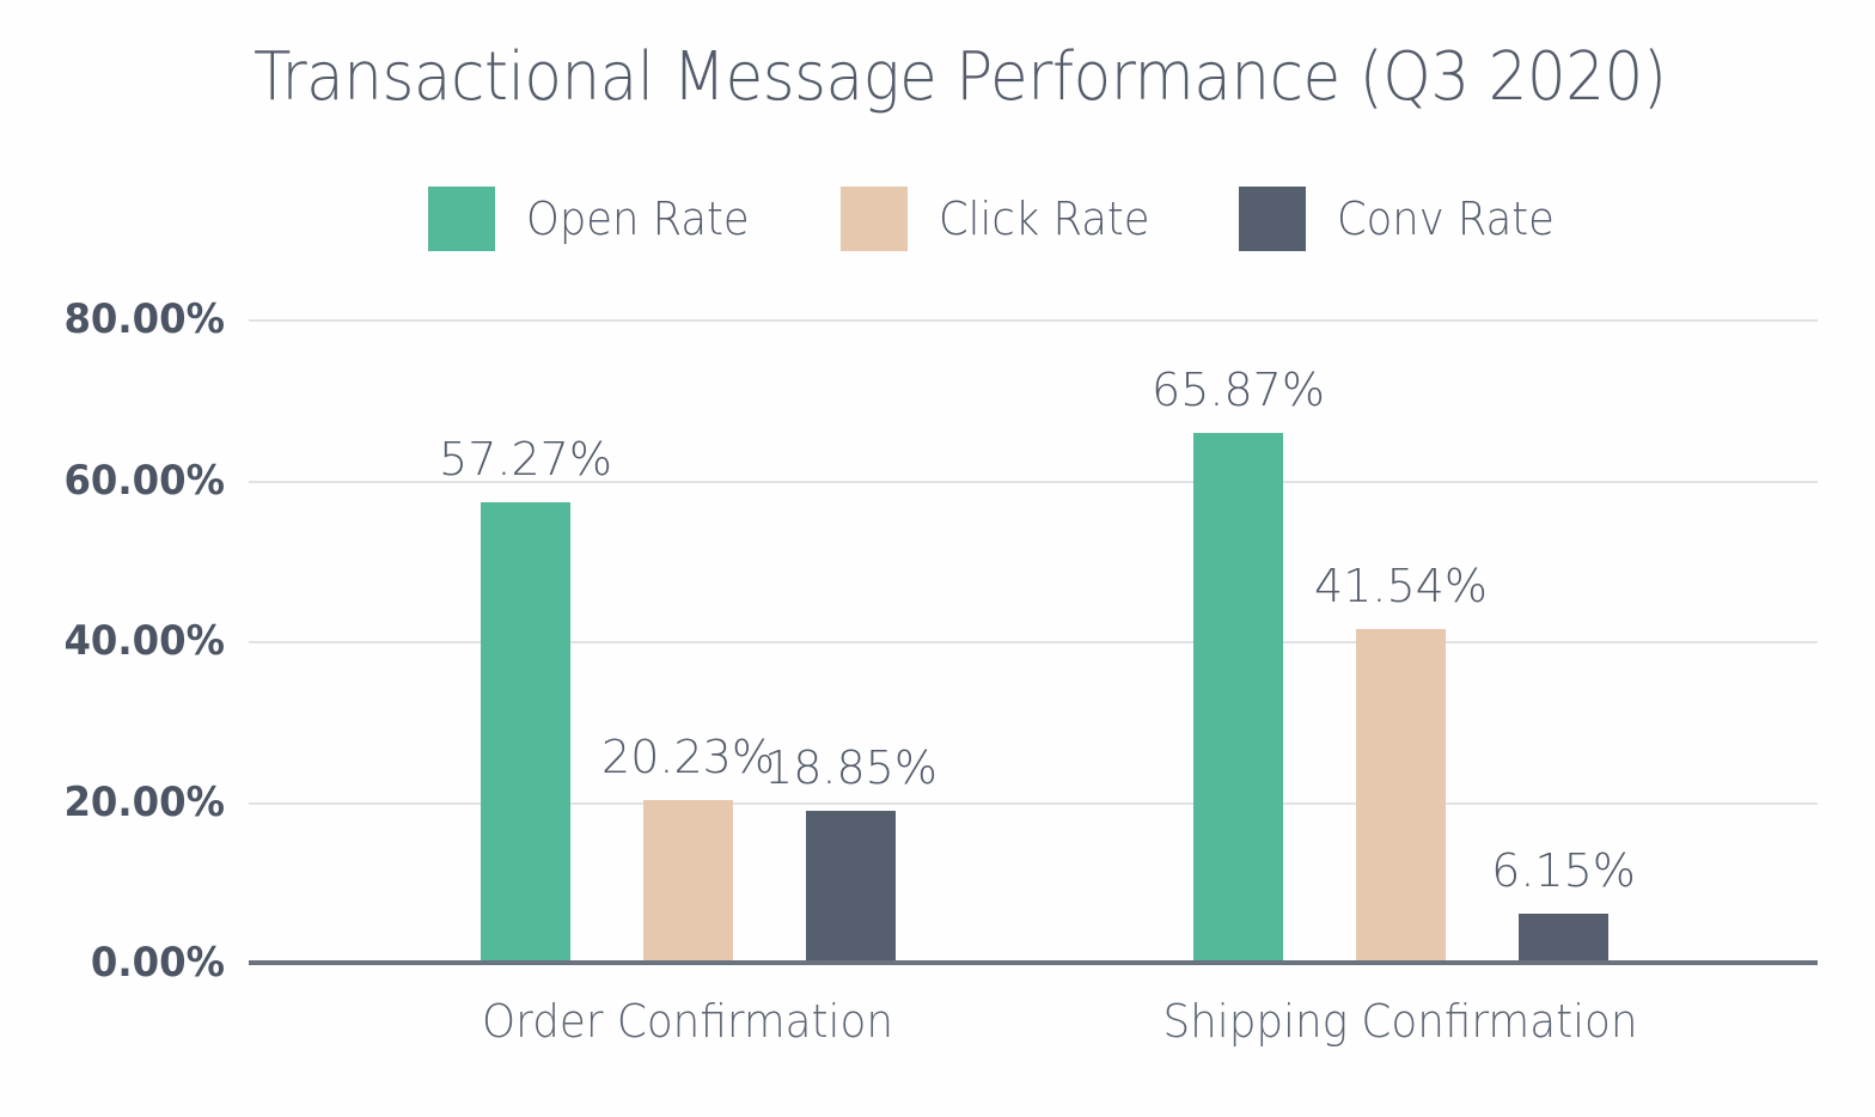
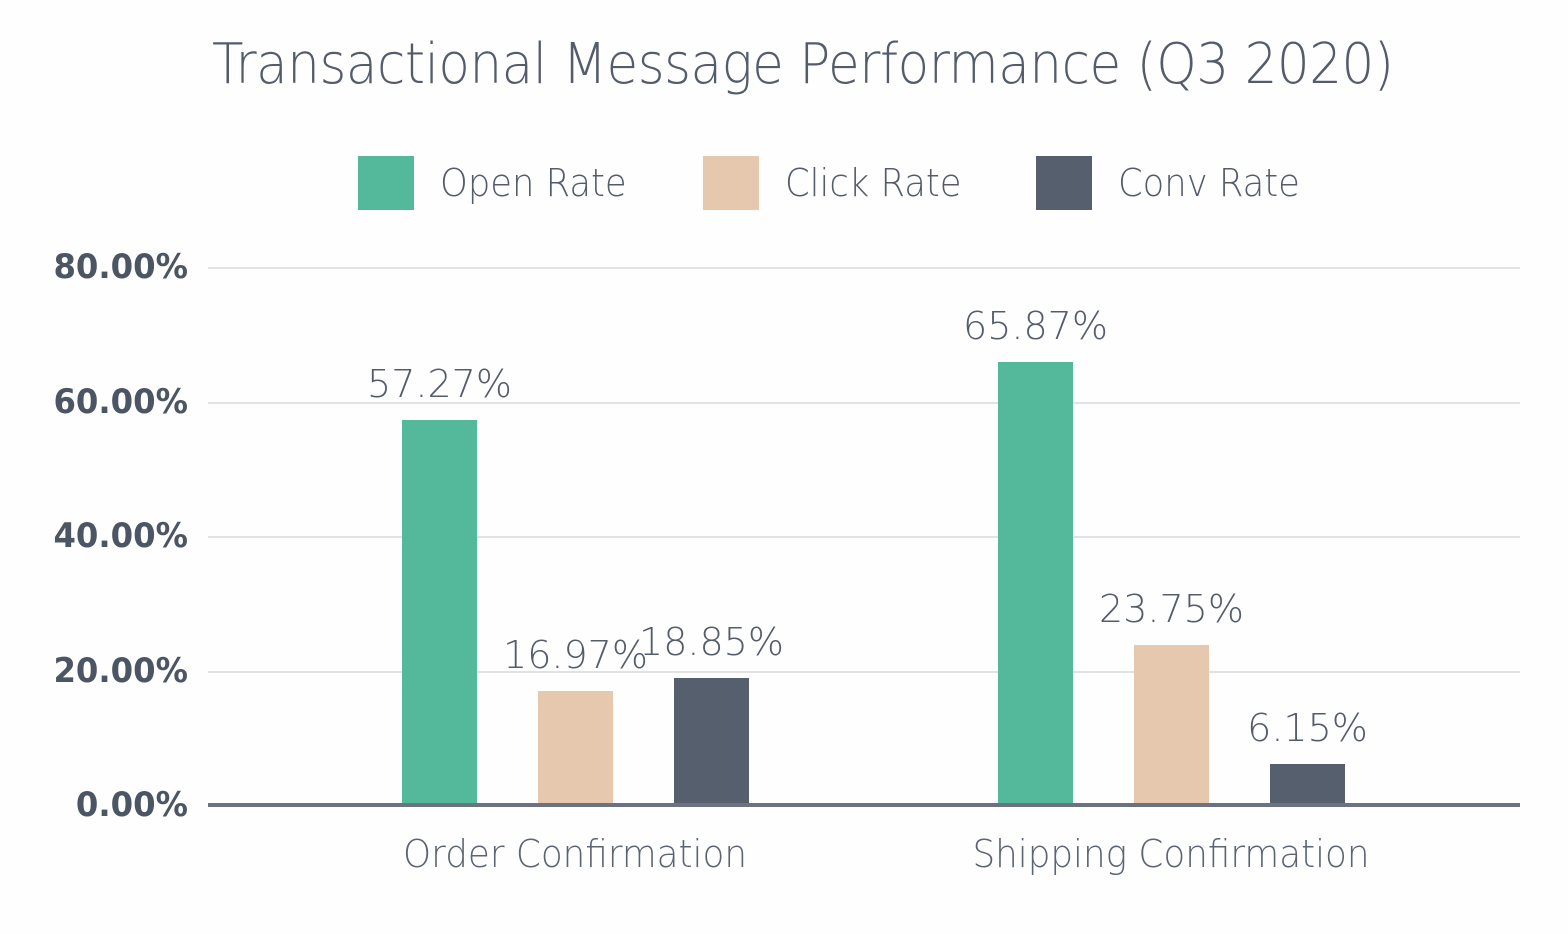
Click Rate/Order Confirmation: 20.23% -> 16.97%
Click Rate/Shipping Confirmation: 41.54% -> 23.75%
